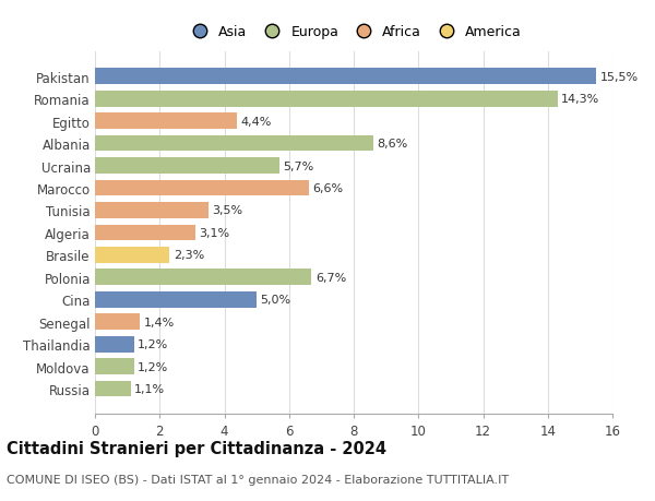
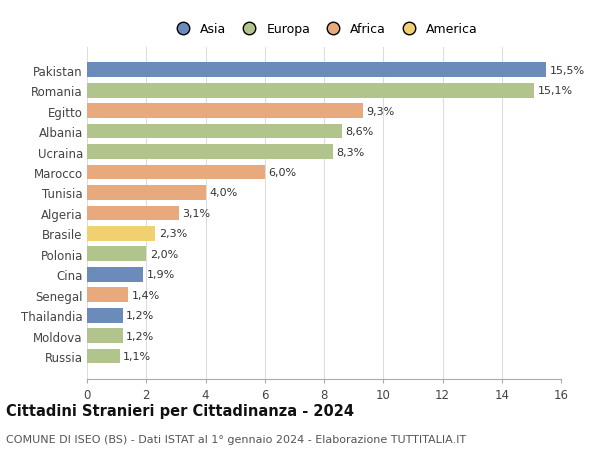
Romania: 14,3% -> 15,1%
Egitto: 4,4% -> 9,3%
Ucraina: 5,7% -> 8,3%
Marocco: 6,6% -> 6,0%
Tunisia: 3,5% -> 4,0%
Polonia: 6,7% -> 2,0%
Cina: 5,0% -> 1,9%
